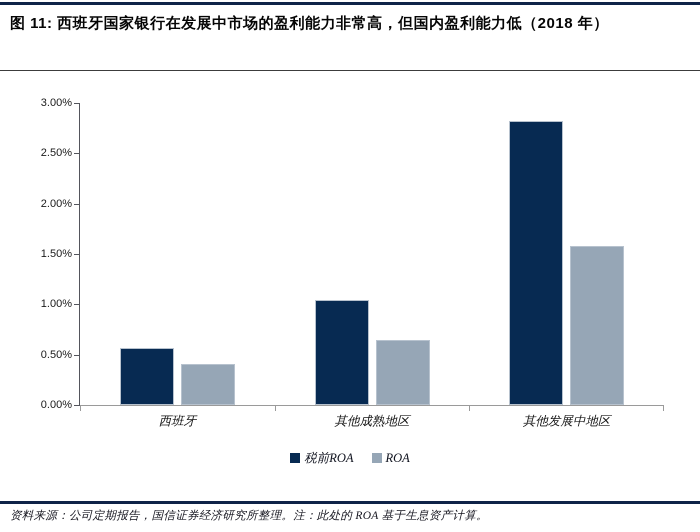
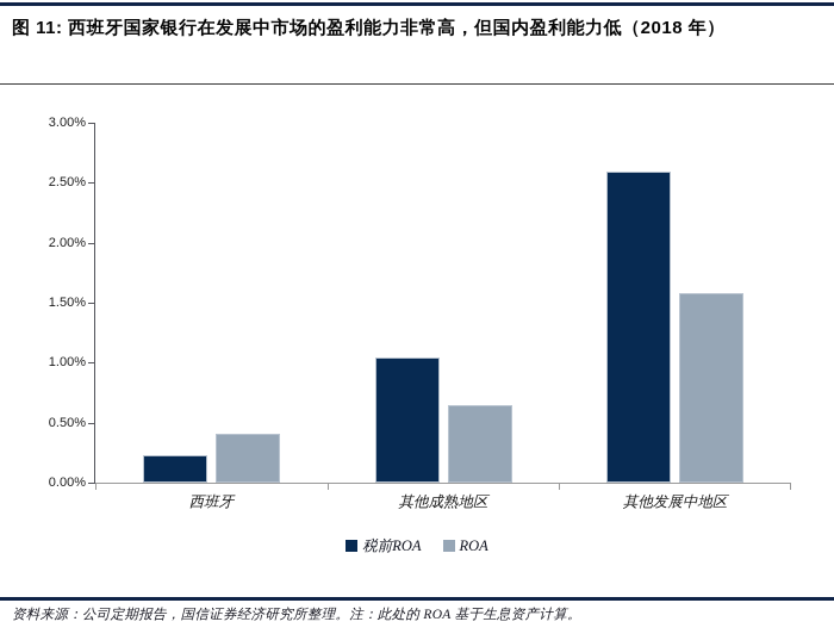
税前ROA/西班牙: 0.57% -> 0.23%
税前ROA/其他发展中地区: 2.82% -> 2.59%
